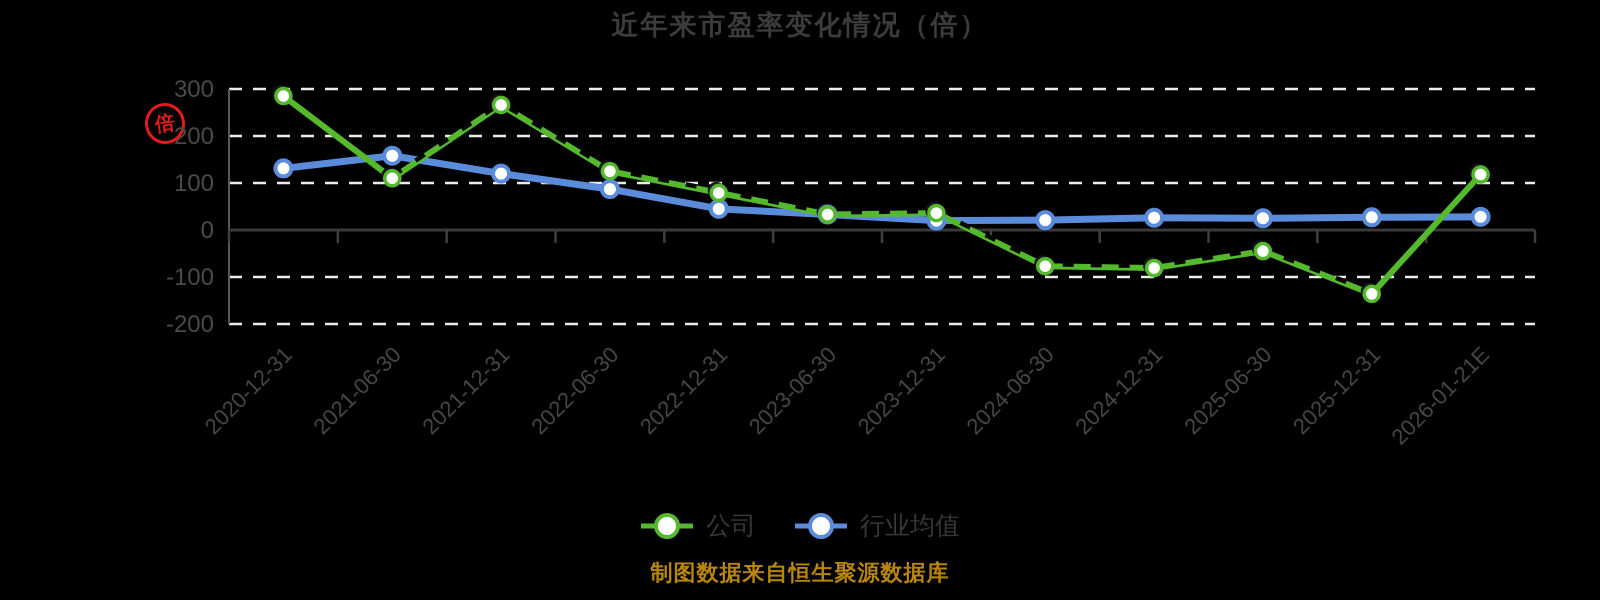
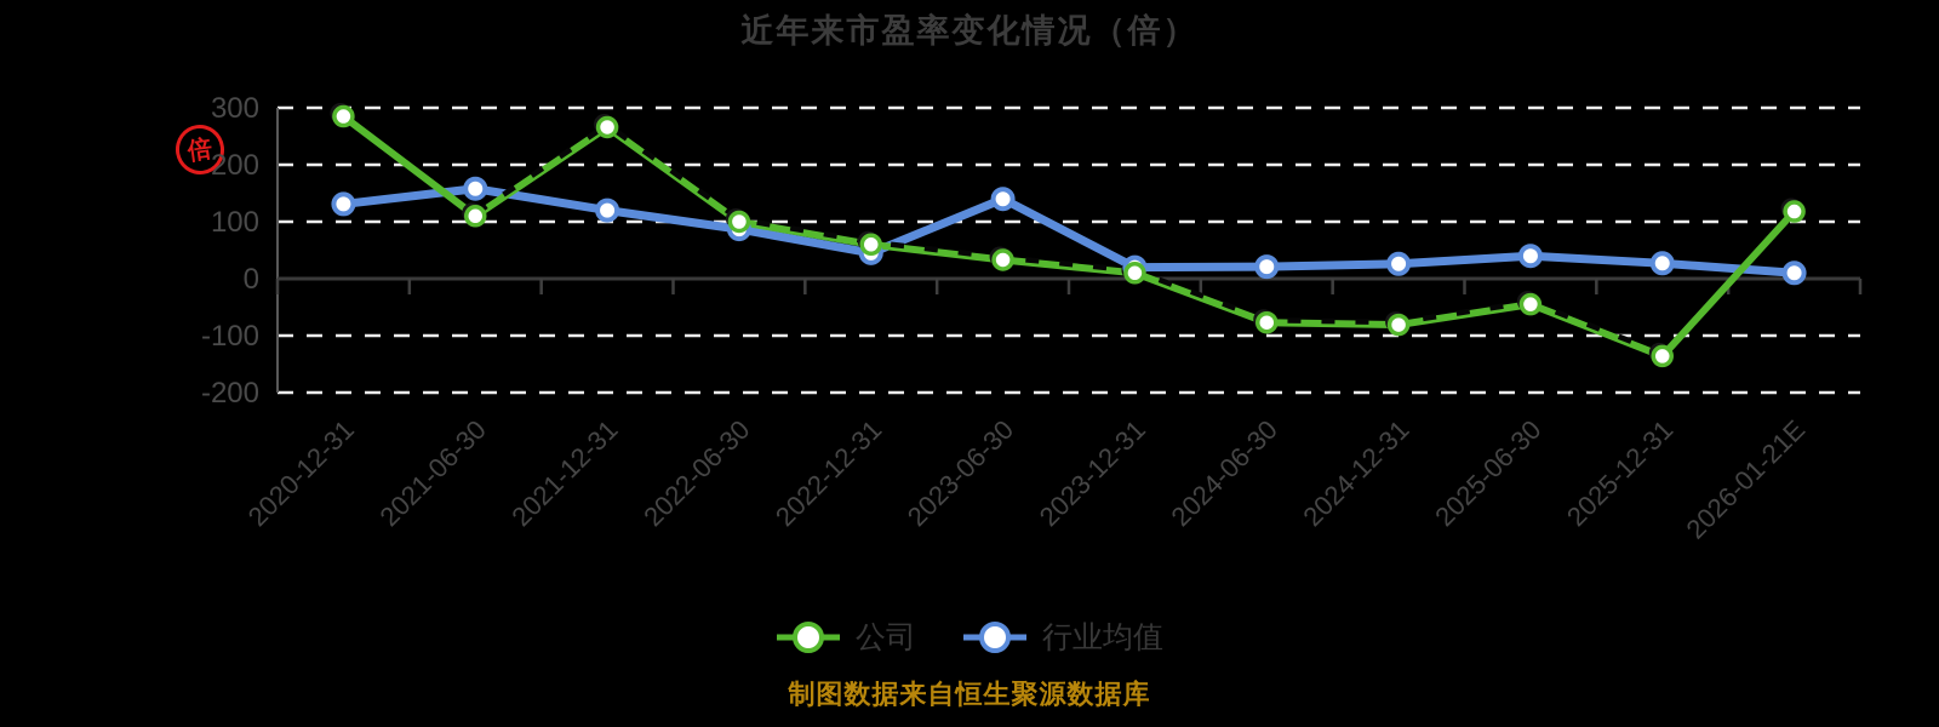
公司/2022-06-30: 120 -> 100
公司/2022-12-31: 80 -> 60
行业均值/2023-06-30: 30 -> 140
公司/2023-12-31: 40 -> 10
行业均值/2025-06-30: 20 -> 40
行业均值/2026-01-21E: 30 -> 10
